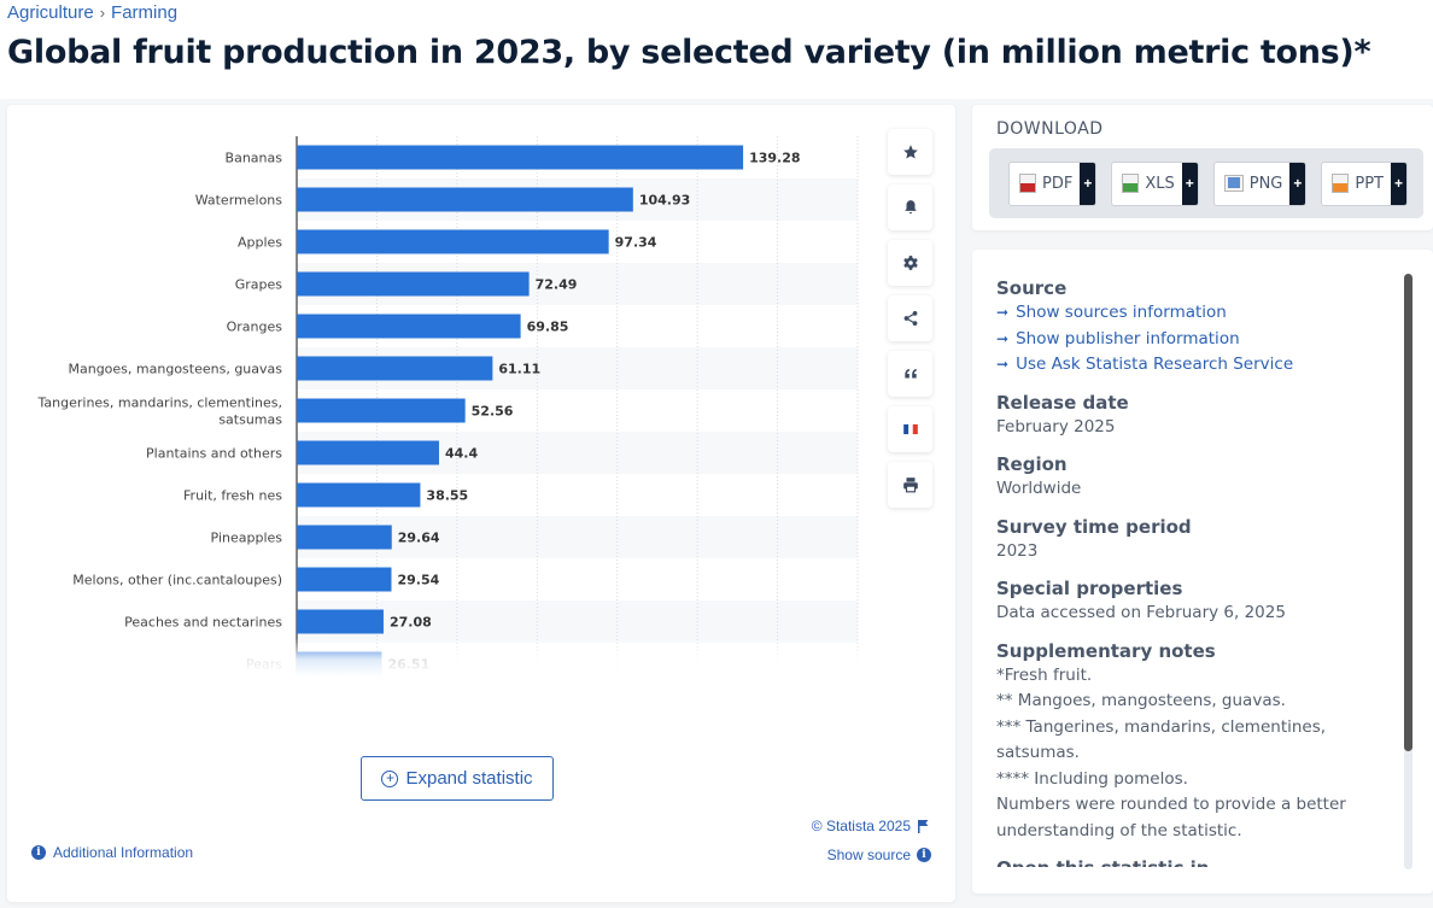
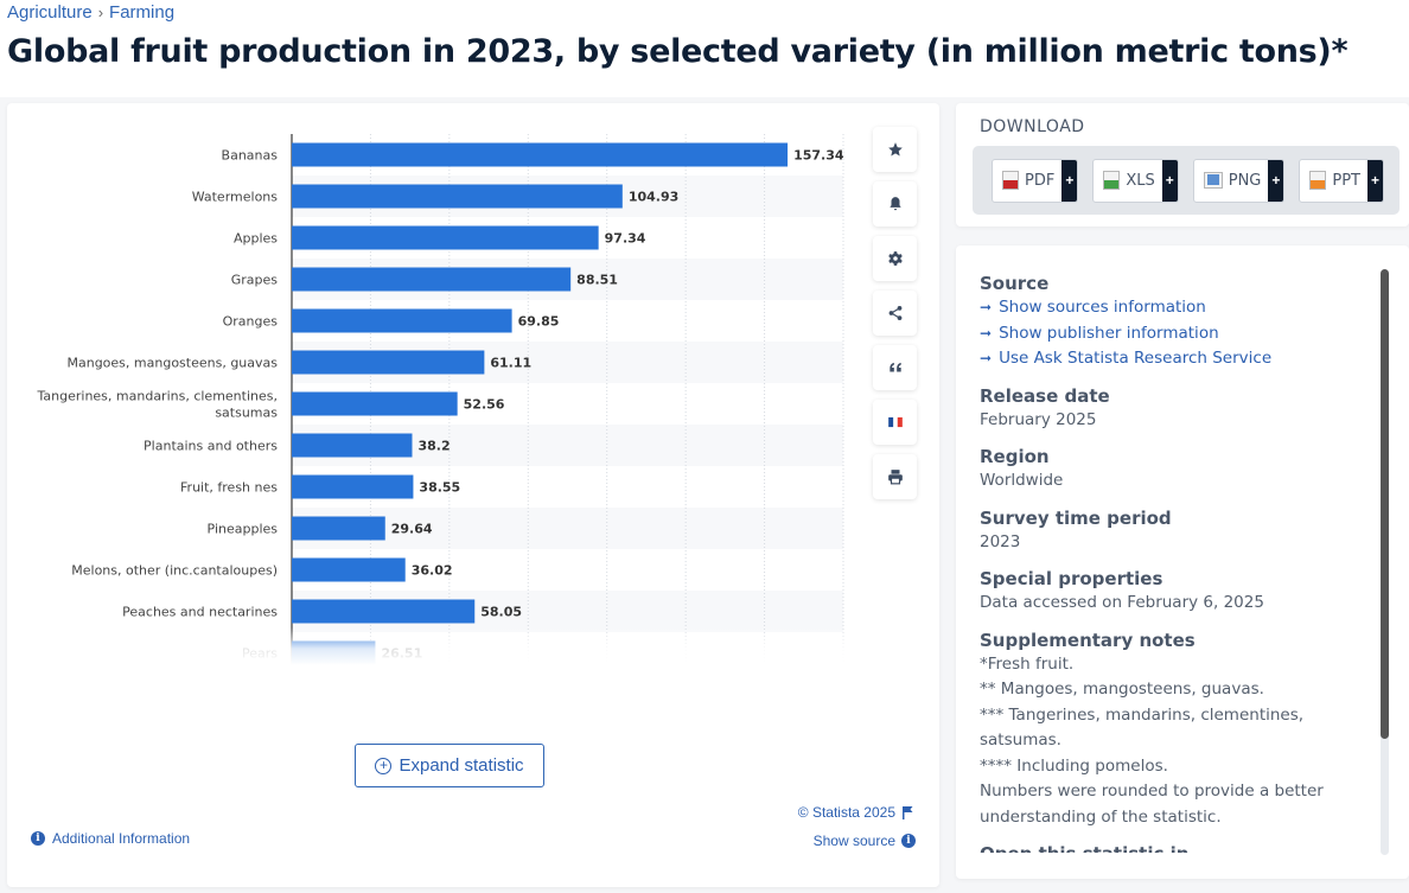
Bananas: 139.28 -> 157.34
Grapes: 72.49 -> 88.51
Plantains and others: 44.4 -> 38.2
Melons, other (inc.cantaloupes): 29.54 -> 36.02
Peaches and nectarines: 27.08 -> 58.05
